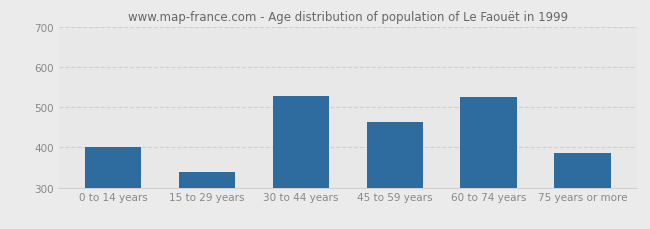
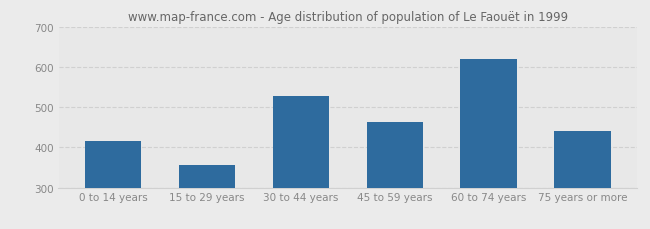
0 to 14 years: 400 -> 415
15 to 29 years: 340 -> 357
60 to 74 years: 525 -> 619
75 years or more: 385 -> 440
